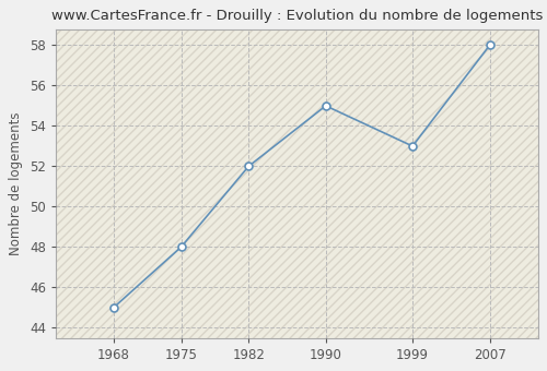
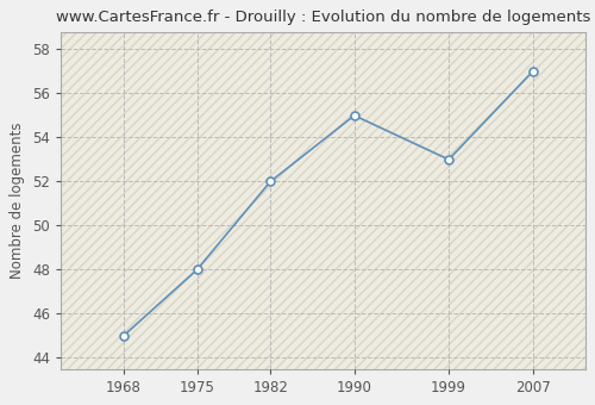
2007: 58 -> 57
